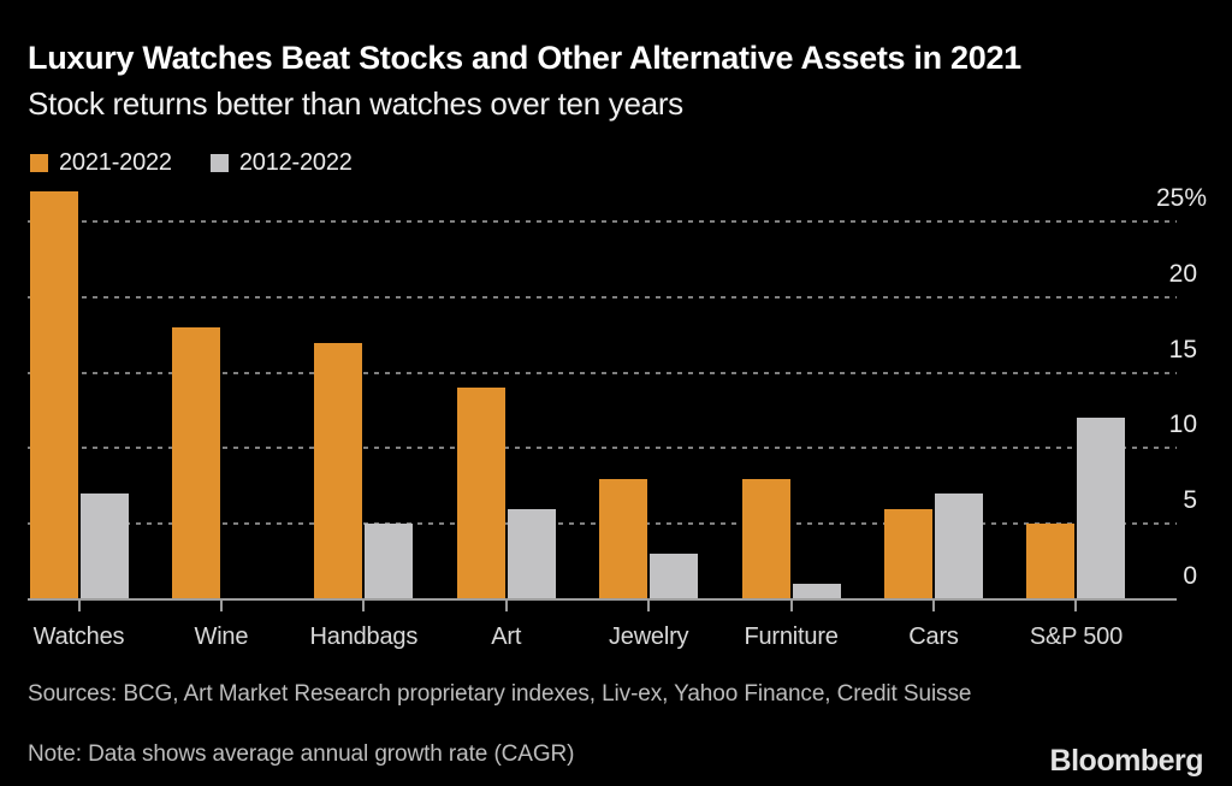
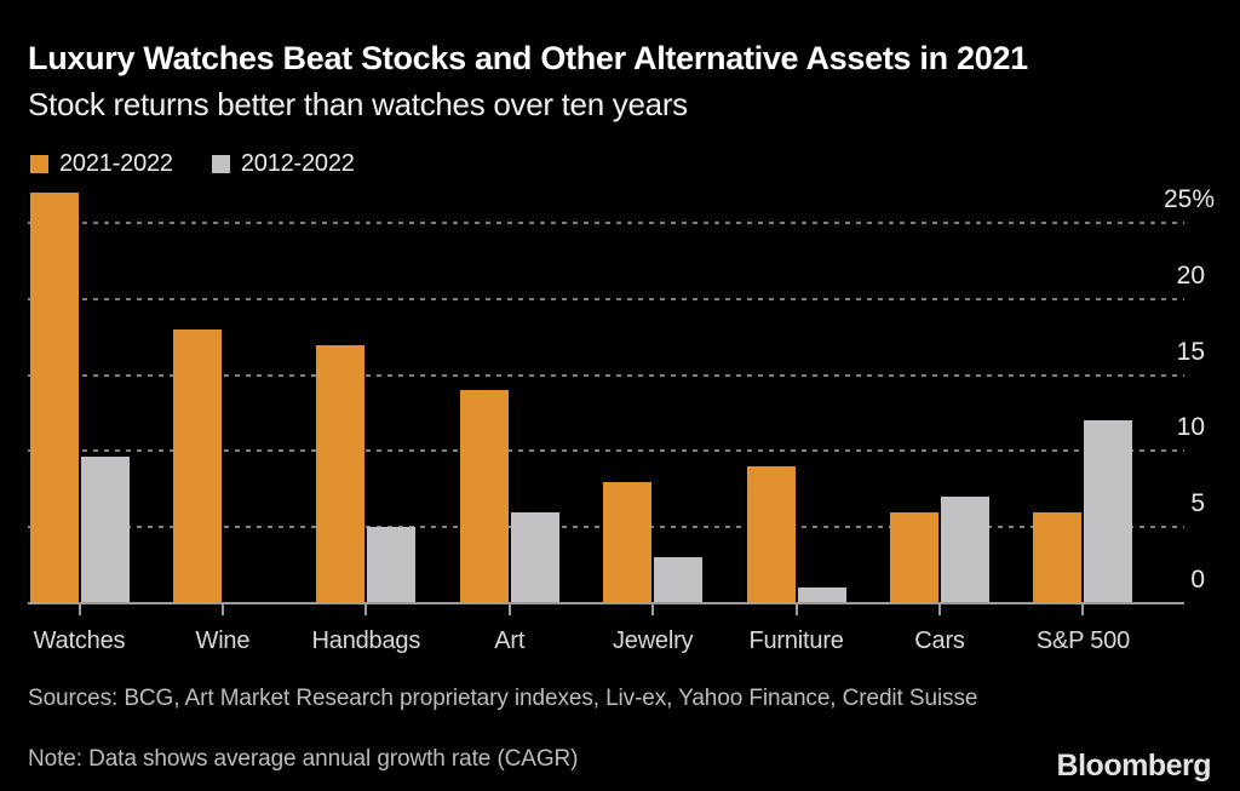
2012-2022/Watches: 7.0 -> 9.6
2021-2022/Furniture: 8 -> 9
2021-2022/S&P 500: 5 -> 6
